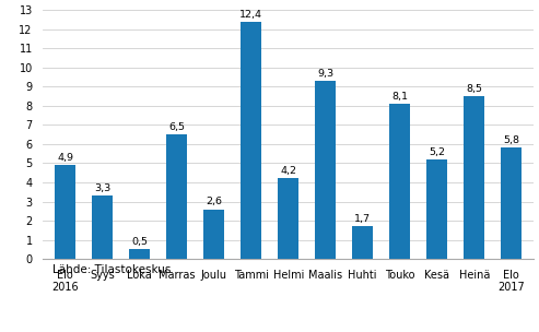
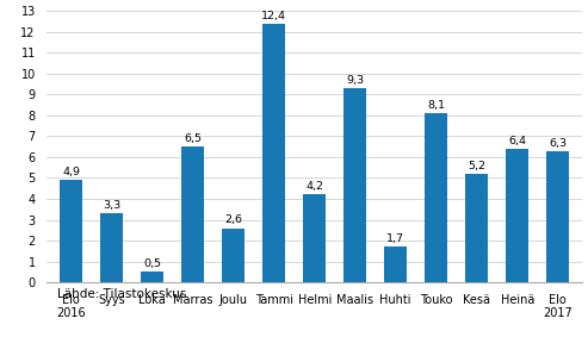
Heinä: 8,5 -> 6,4
Elo 2017: 5,8 -> 6,3
